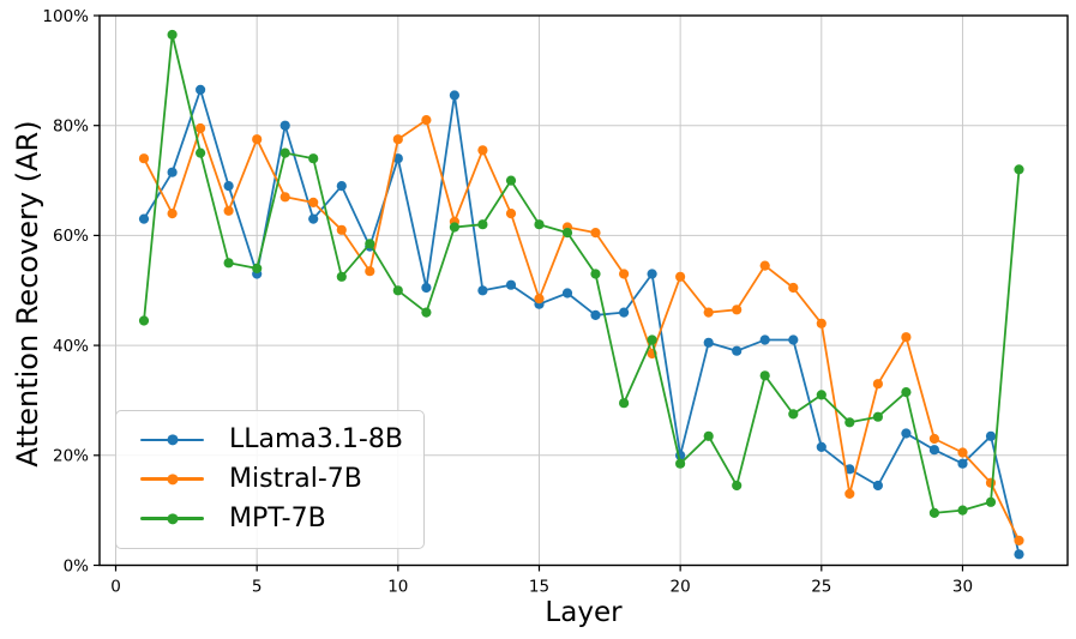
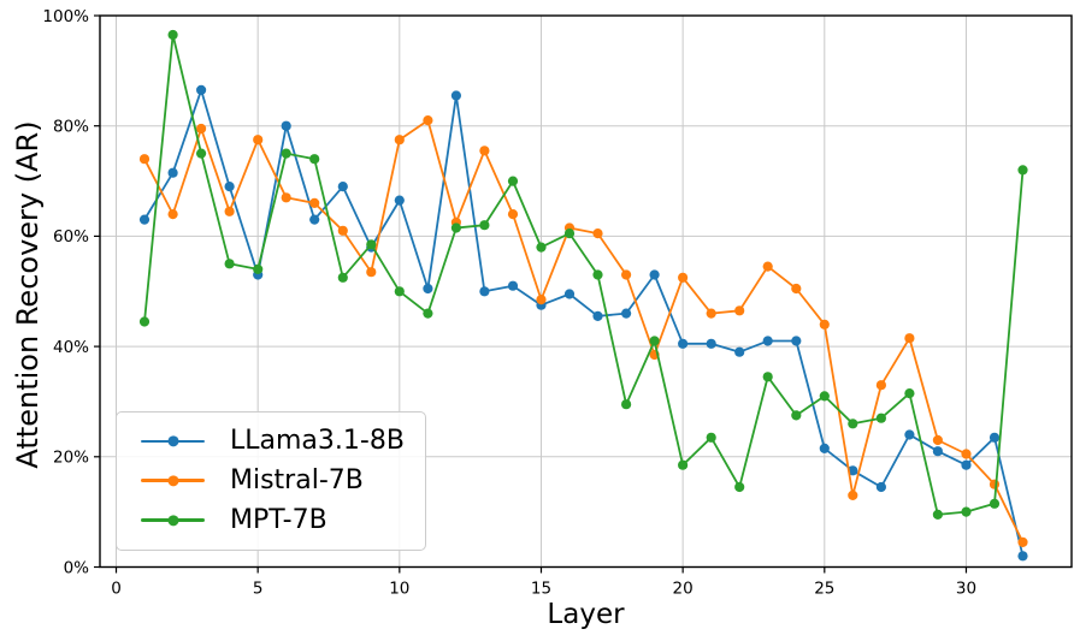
LLama3.1-8B/10: 74% -> 66%
MPT-7B/15: 62% -> 58%
LLama3.1-8B/20: 20% -> 40%
